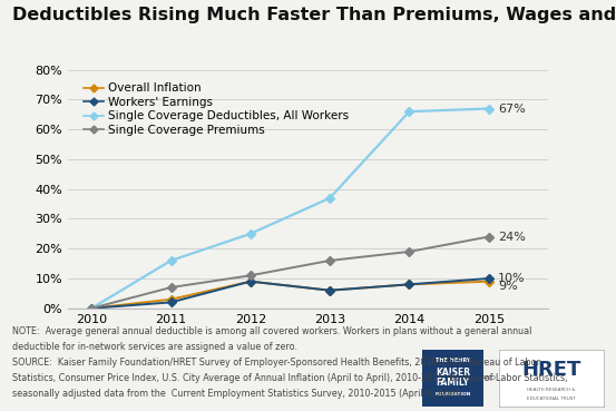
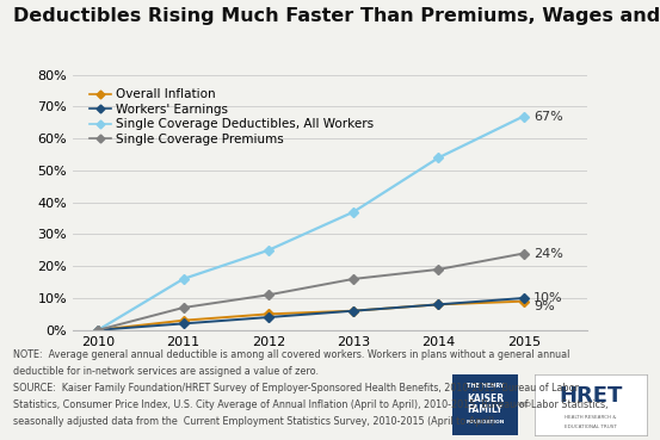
Overall Inflation/2012: 9% -> 5%
Workers' Earnings/2012: 9% -> 4%
Single Coverage Deductibles, All Workers/2014: 66% -> 54%
